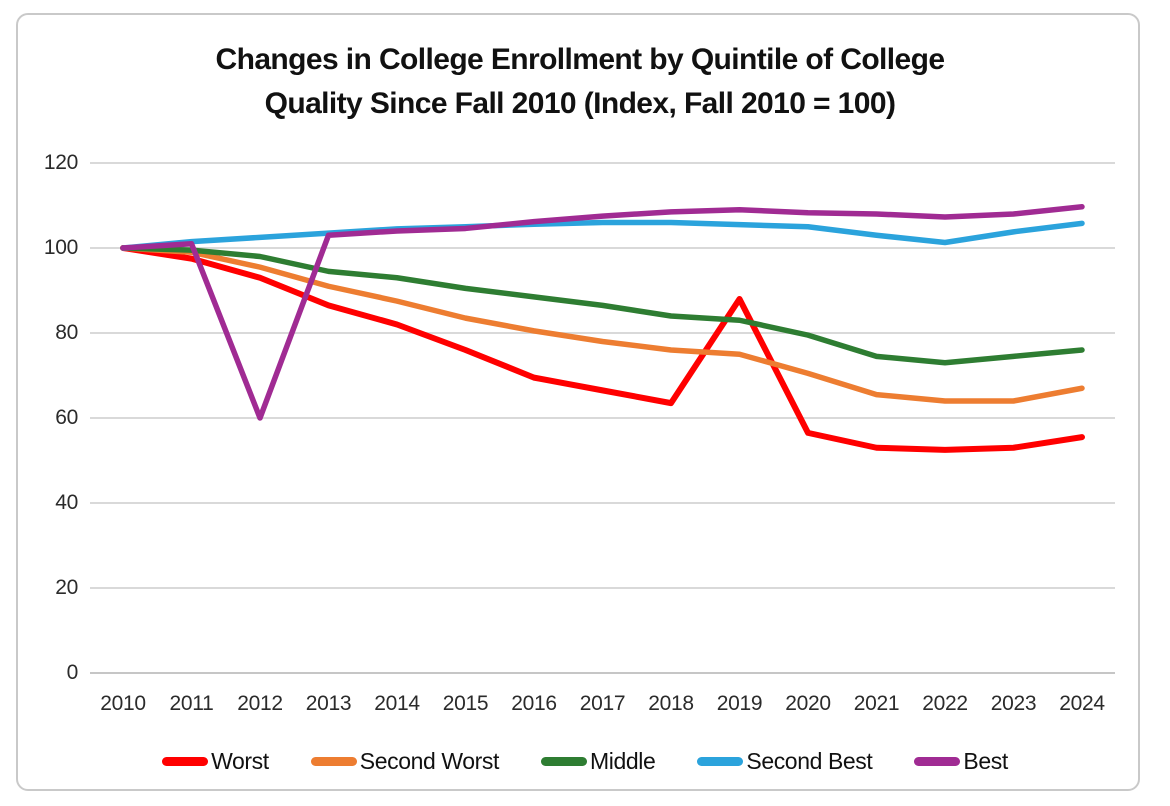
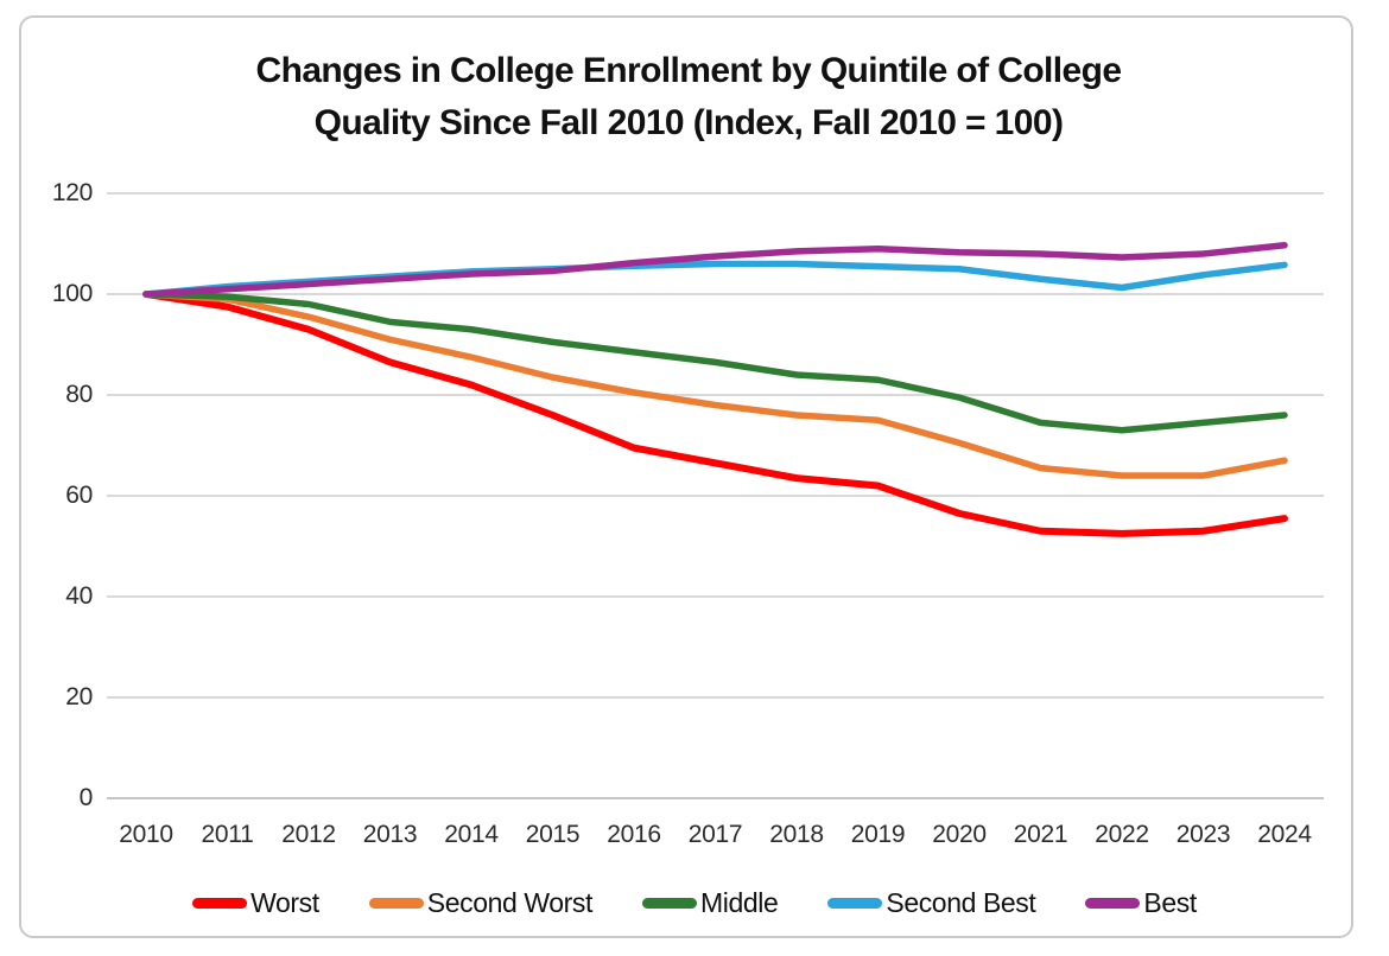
Best/2012: 60 -> 102
Worst/2019: 88 -> 62
